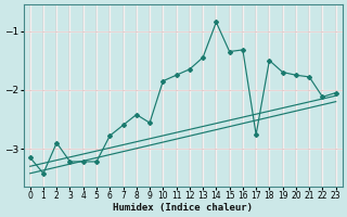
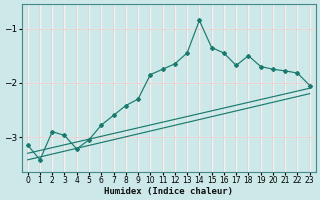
3: -3.22 -> -2.97
5: -3.22 -> -3.05
9: -2.56 -> -2.30
16: -1.32 -> -1.45
17: -2.76 -> -1.68
22: -2.12 -> -1.82
